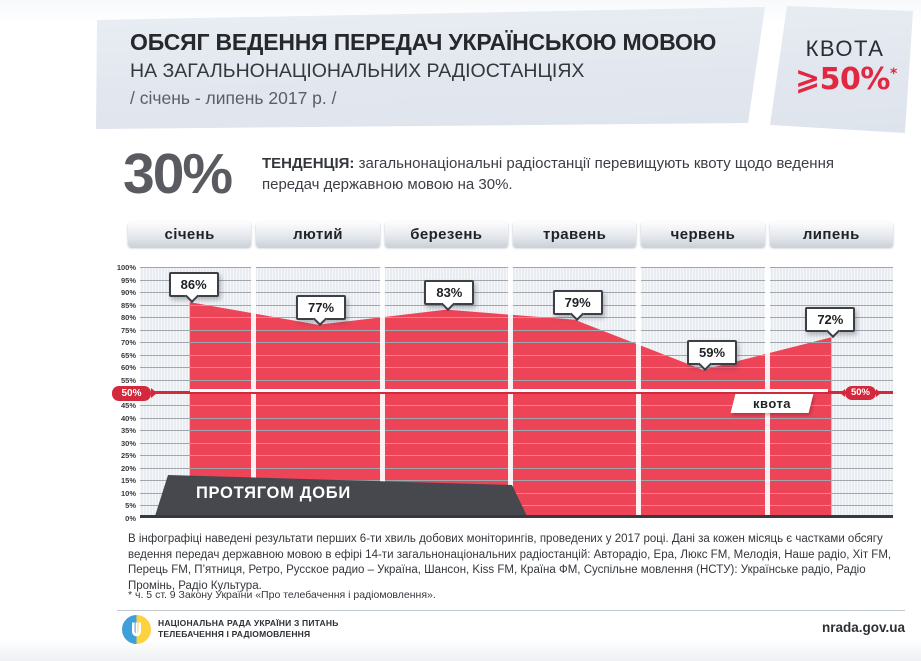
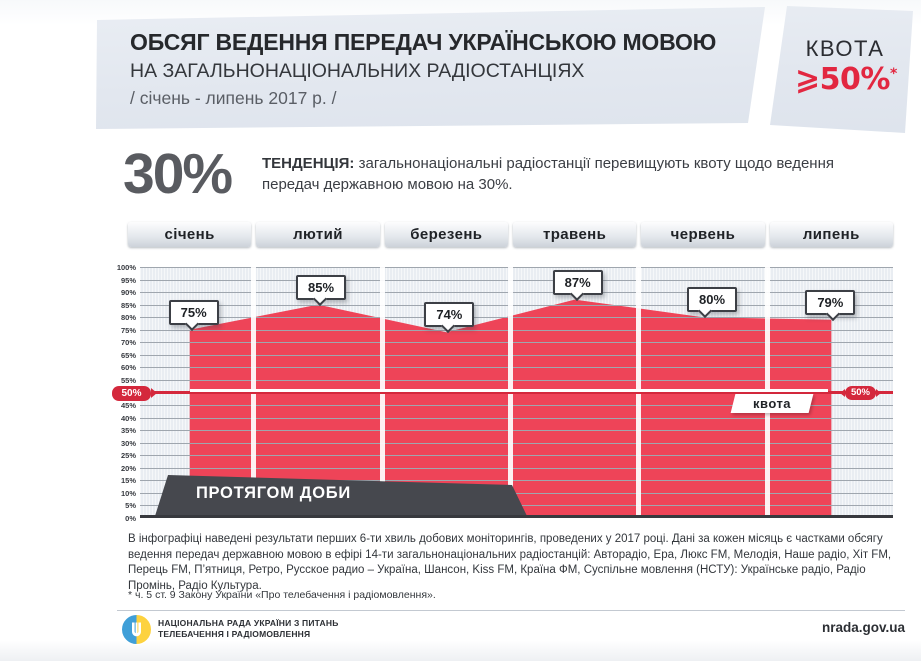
січень: 86% -> 75%
лютий: 77% -> 85%
березень: 83% -> 74%
травень: 79% -> 87%
червень: 59% -> 80%
липень: 72% -> 79%
